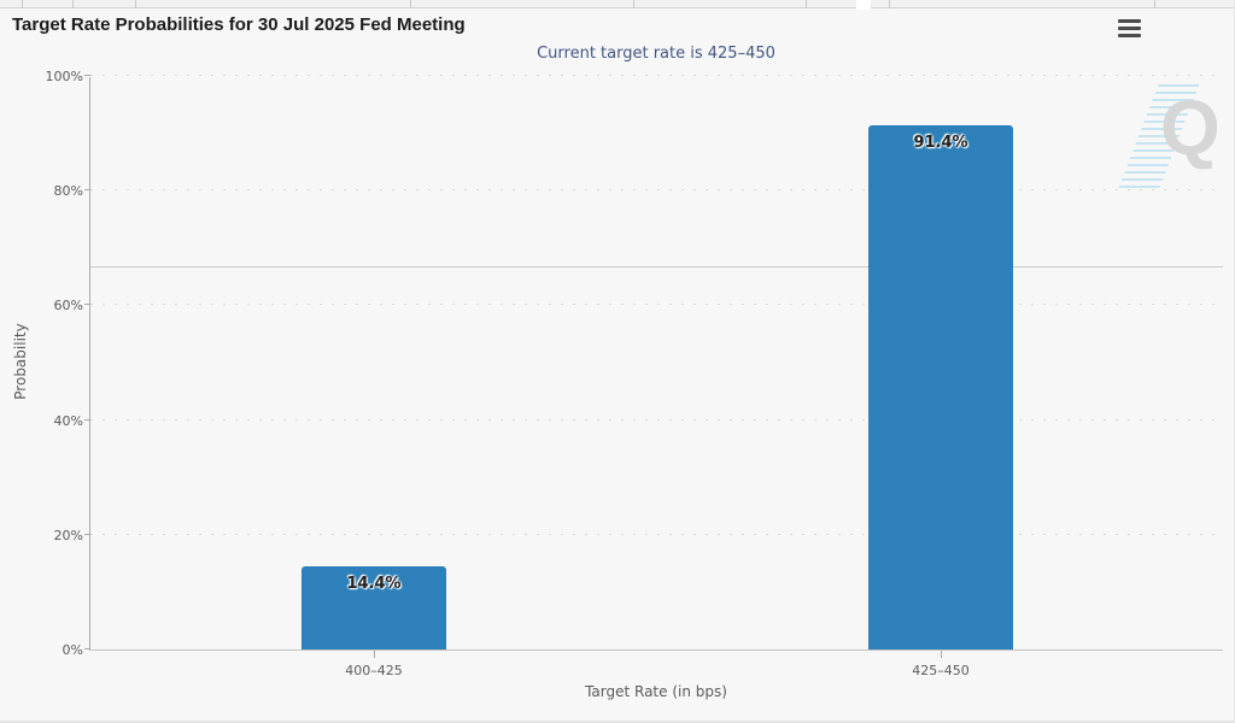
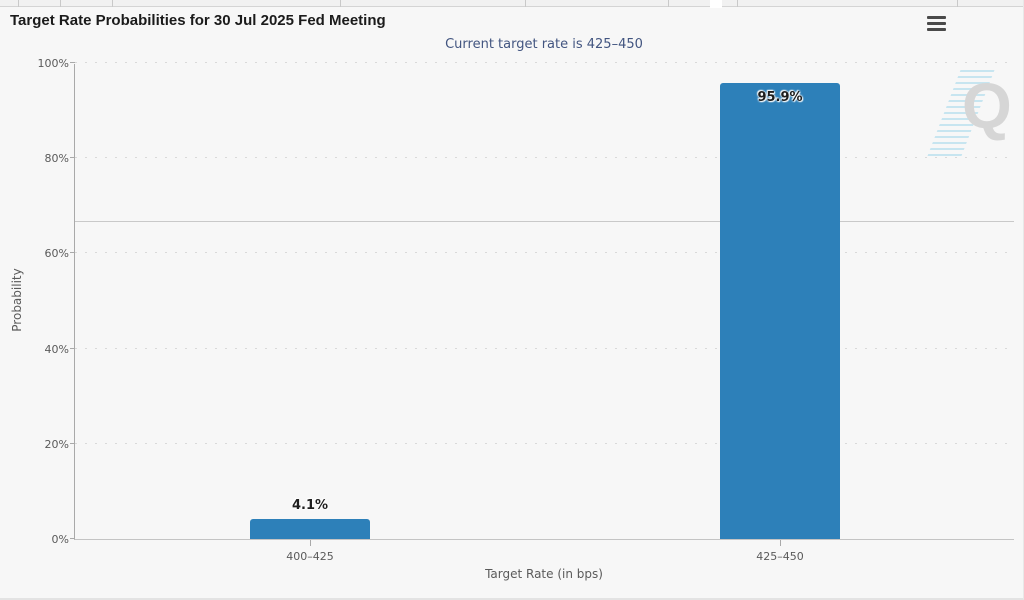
400–425: 14.4% -> 4.1%
425–450: 91.4% -> 95.9%
